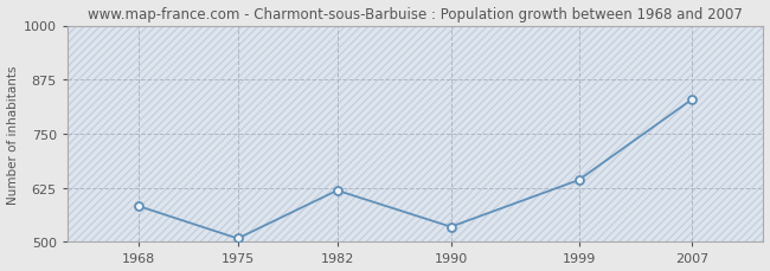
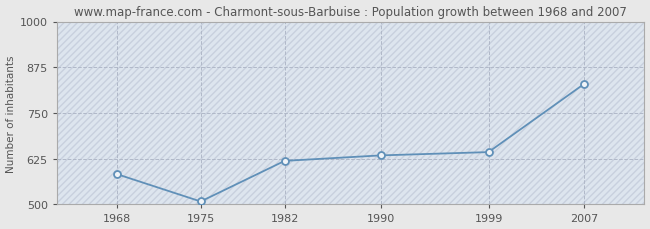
1990: 535 -> 634
